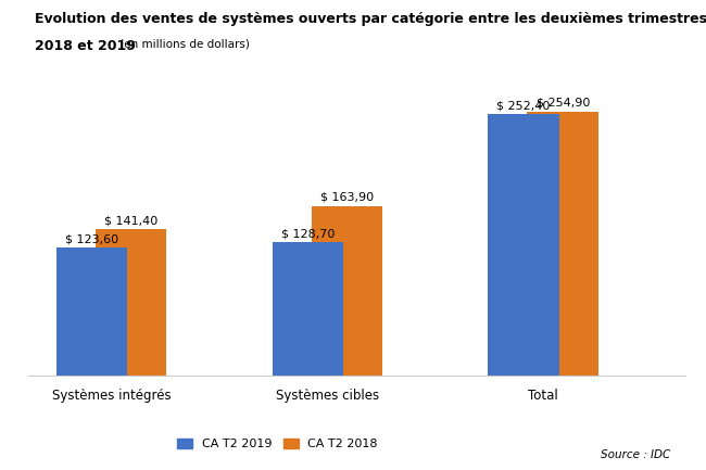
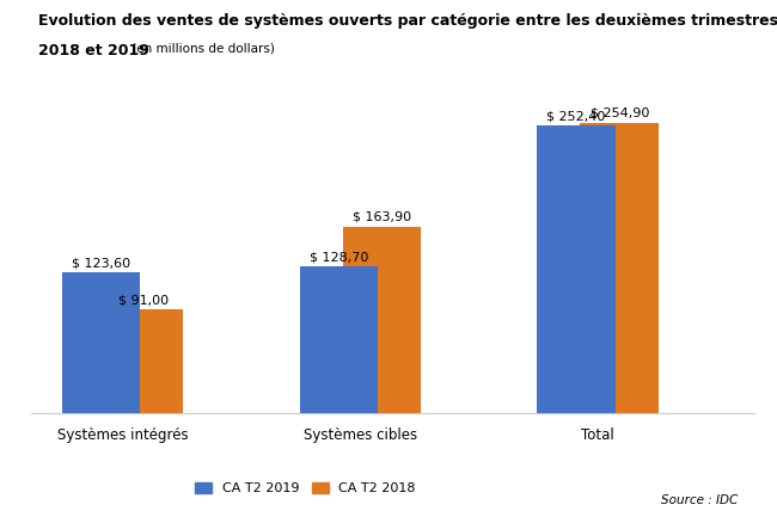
CA T2 2018/Systèmes intégrés: 141,40 -> 91,00
